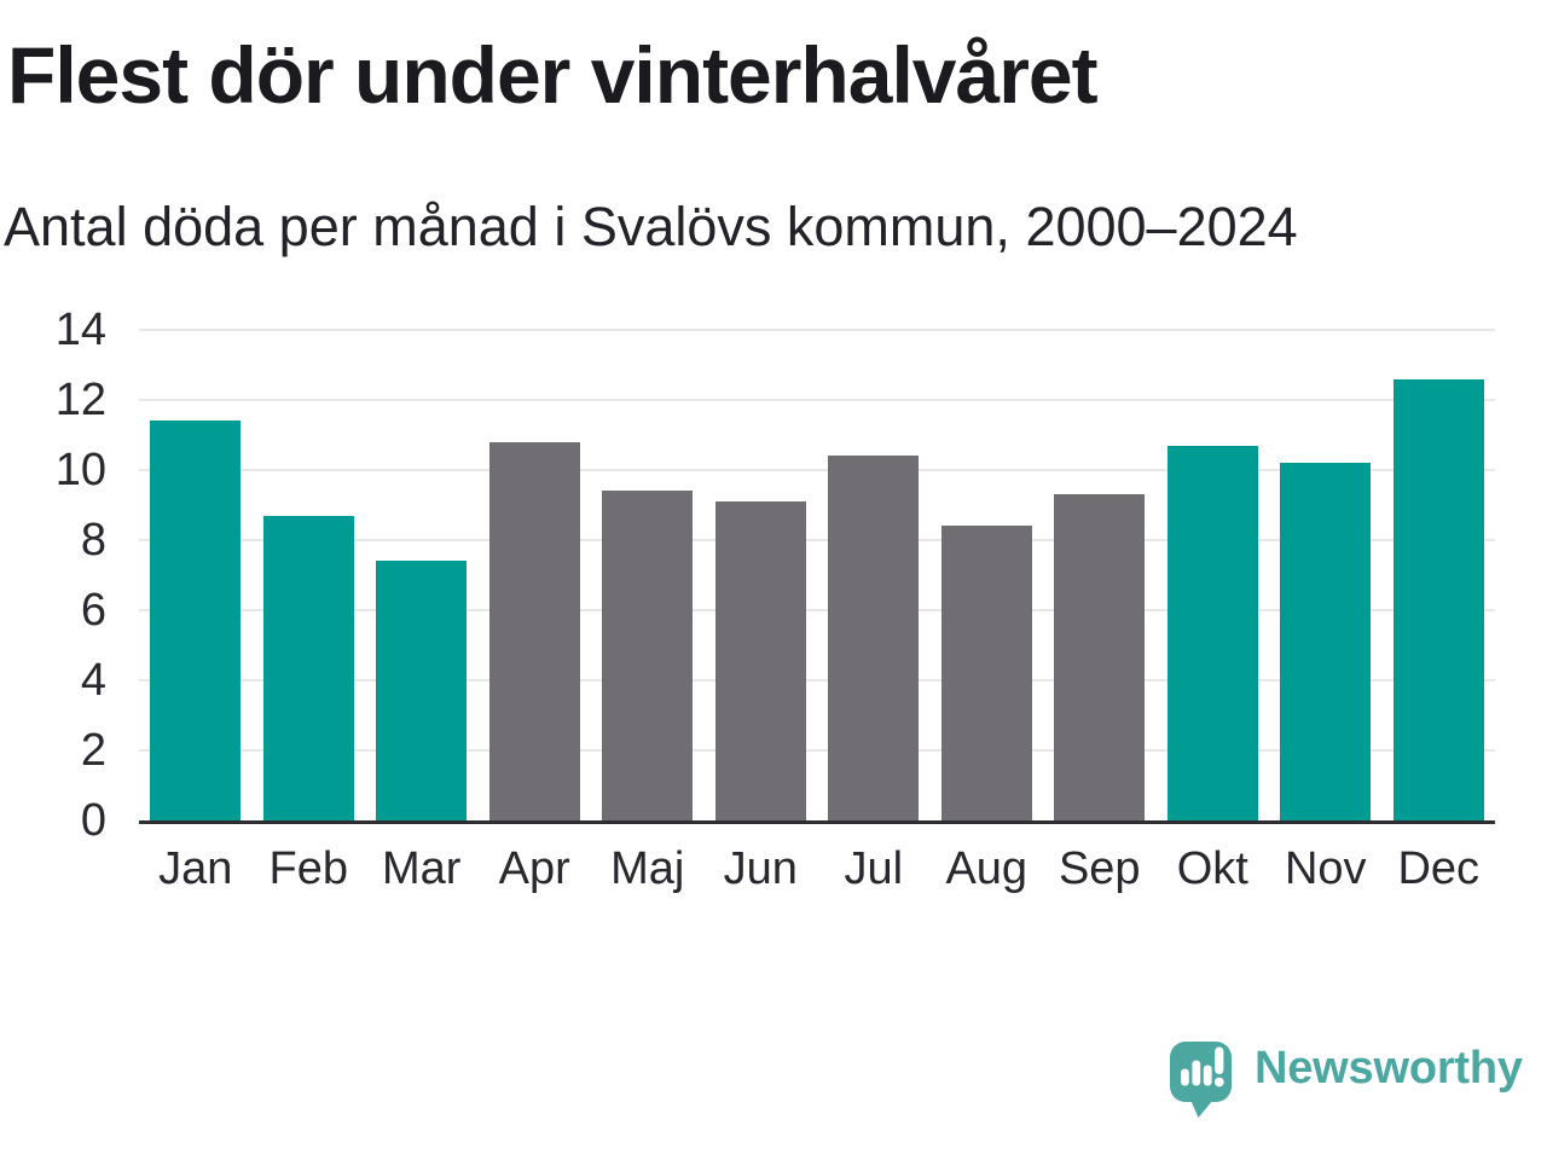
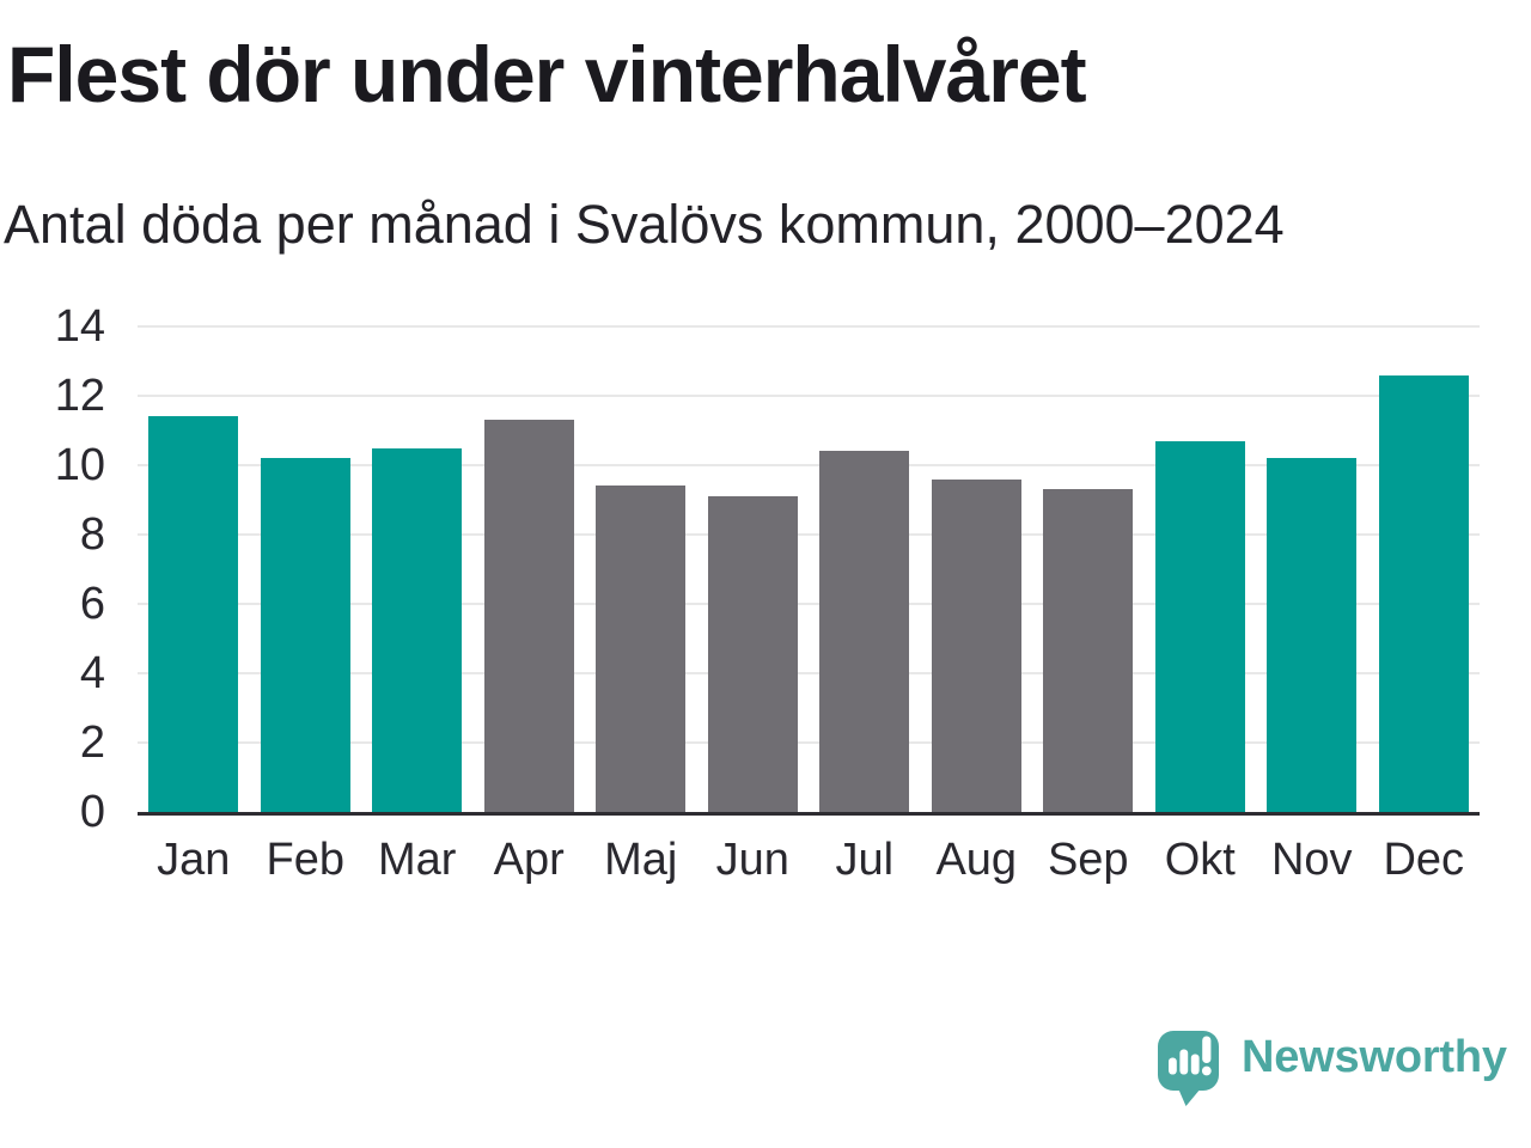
Feb: 8.7 -> 10.2
Mar: 7.4 -> 10.5
Apr: 10.8 -> 11.3
Aug: 8.4 -> 9.6
